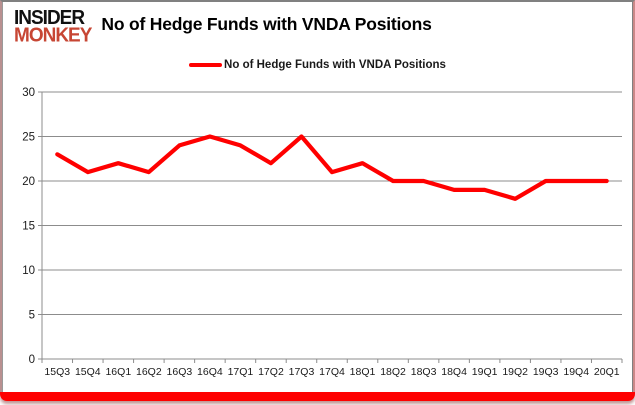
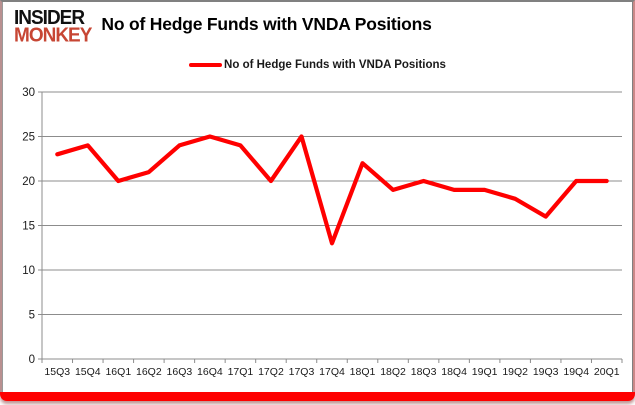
15Q4: 21 -> 24
16Q1: 22 -> 20
17Q2: 22 -> 20
17Q4: 21 -> 13
18Q2: 20 -> 19
19Q3: 20 -> 16
